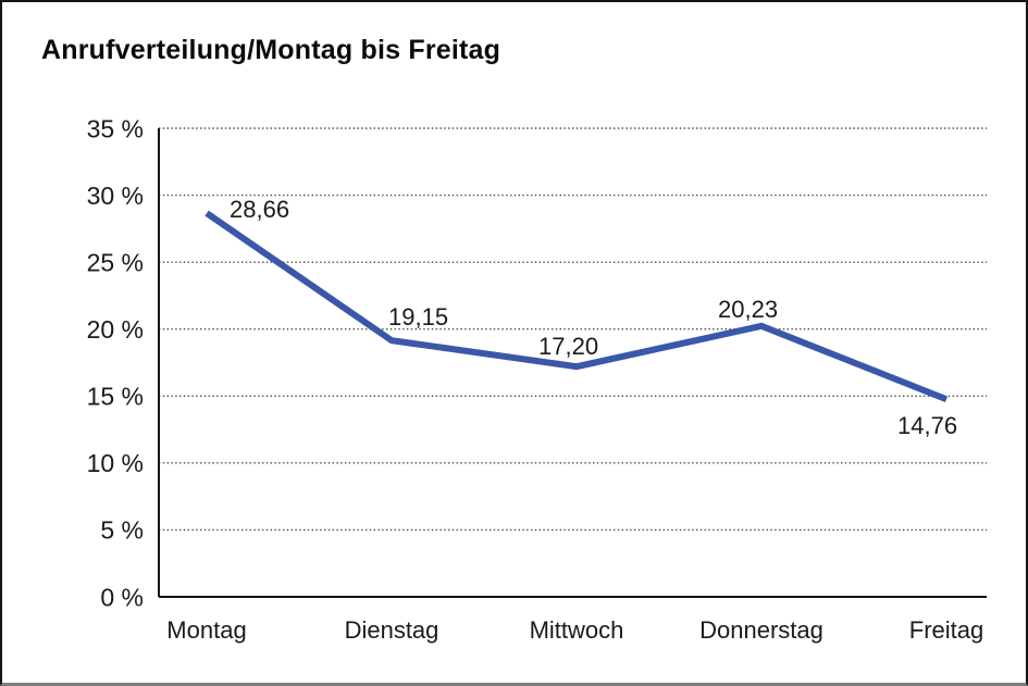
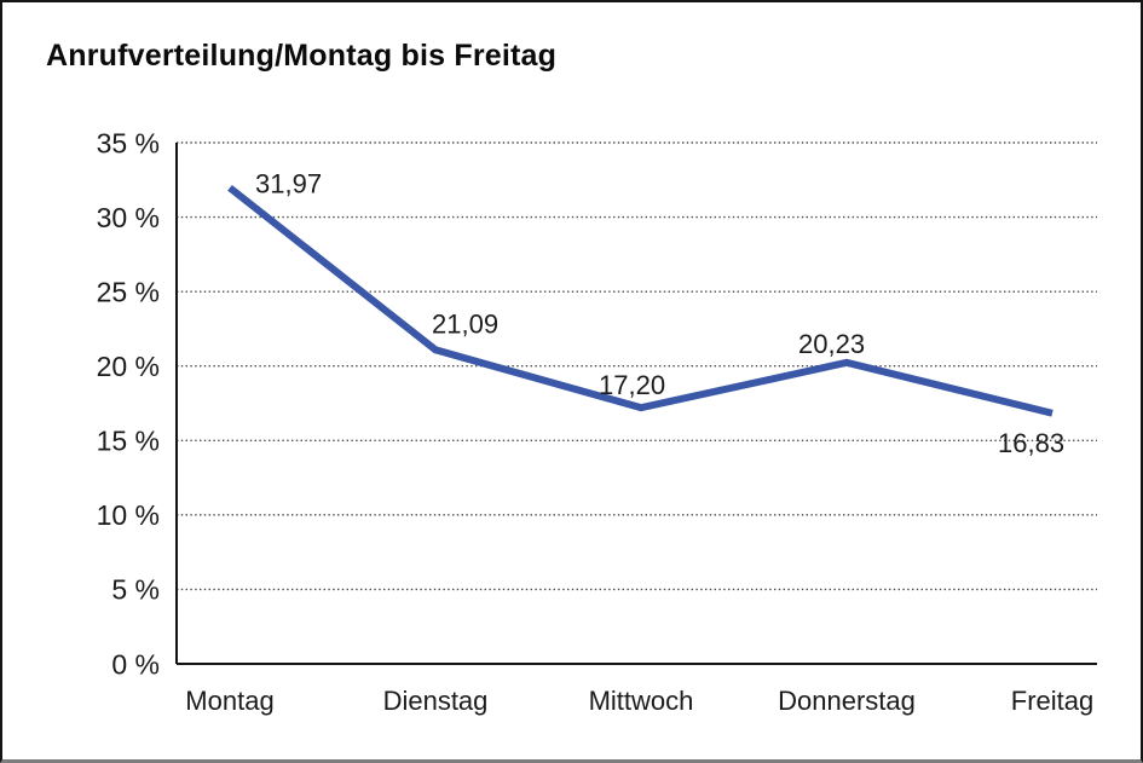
Montag: 28,66 -> 31,97
Dienstag: 19,15 -> 21,09
Freitag: 14,76 -> 16,83
